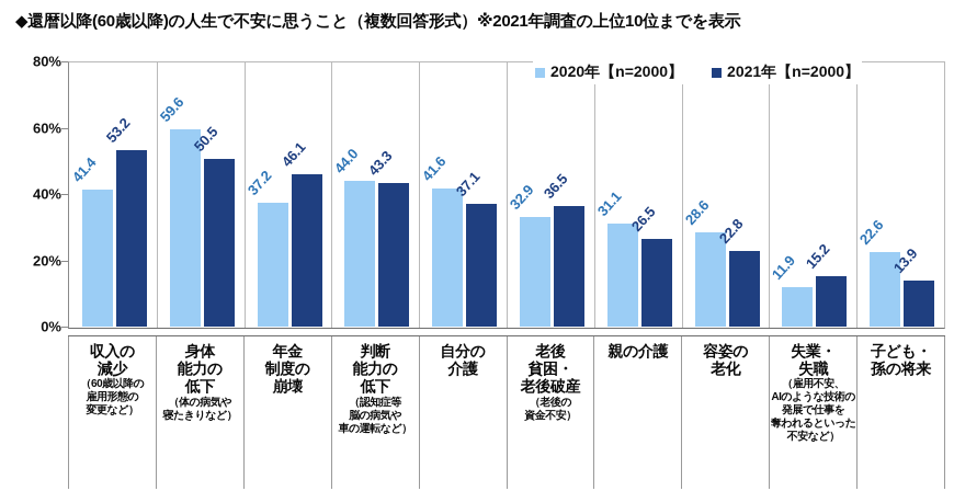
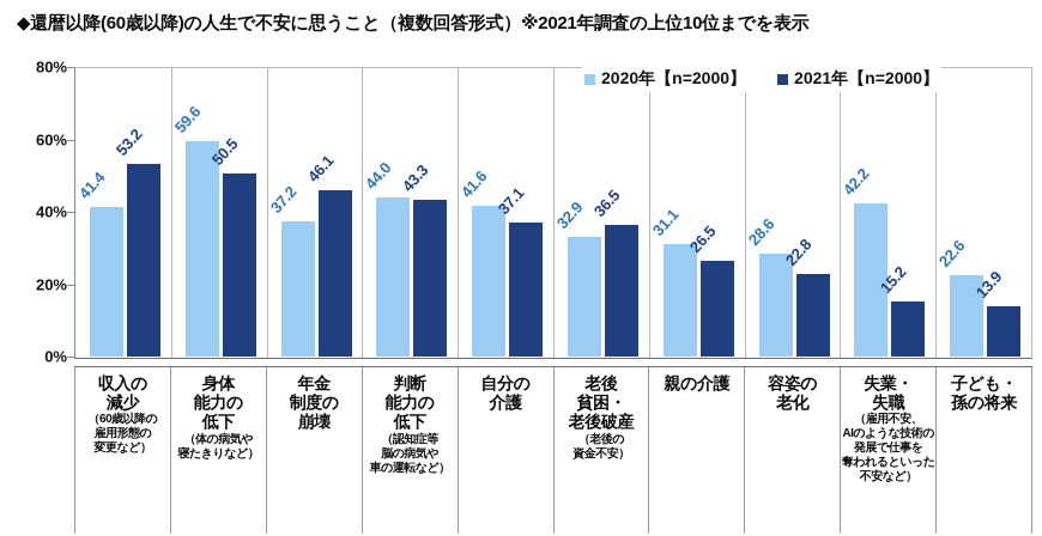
2020年【n=2000】/失業・失職: 11.9 -> 42.2
